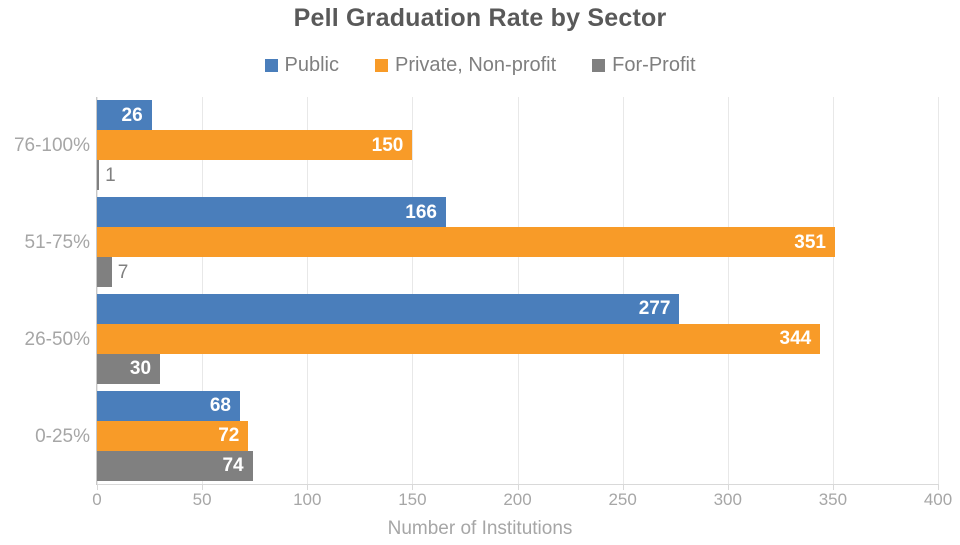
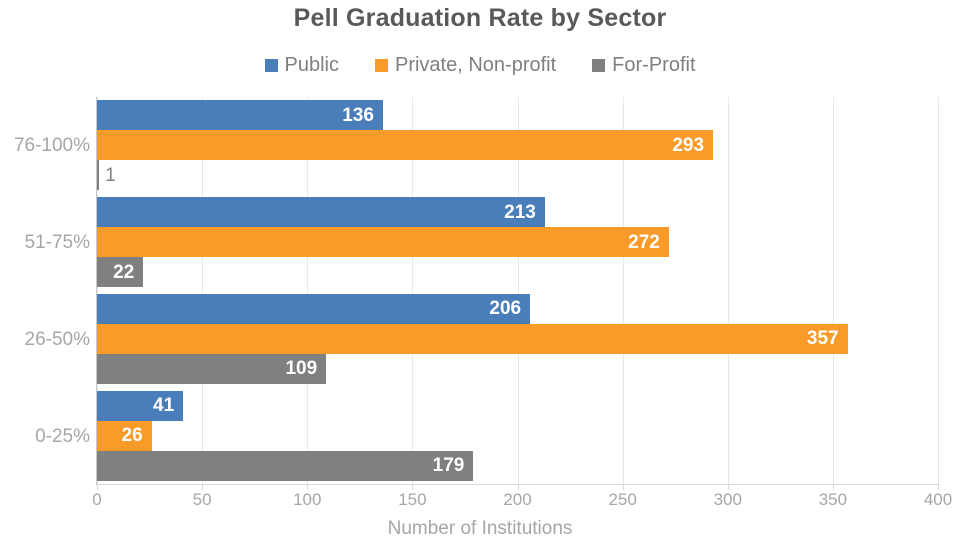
Public/76-100%: 26 -> 136
Private, Non-profit/76-100%: 150 -> 293
Public/51-75%: 166 -> 213
Private, Non-profit/51-75%: 351 -> 272
For-Profit/51-75%: 7 -> 22
Public/26-50%: 277 -> 206
Private, Non-profit/26-50%: 344 -> 357
For-Profit/26-50%: 30 -> 109
Public/0-25%: 68 -> 41
Private, Non-profit/0-25%: 72 -> 26
For-Profit/0-25%: 74 -> 179
